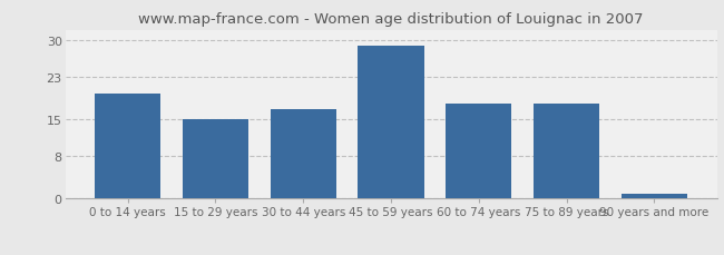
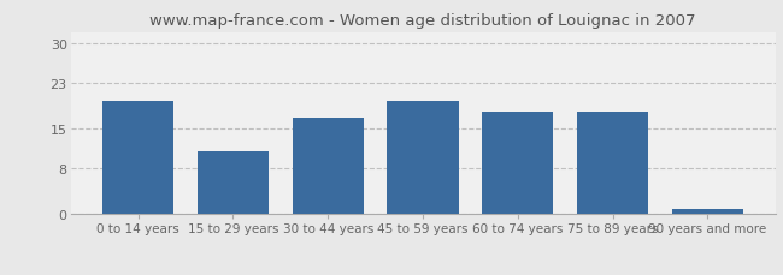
15 to 29 years: 15 -> 11
45 to 59 years: 29 -> 20
